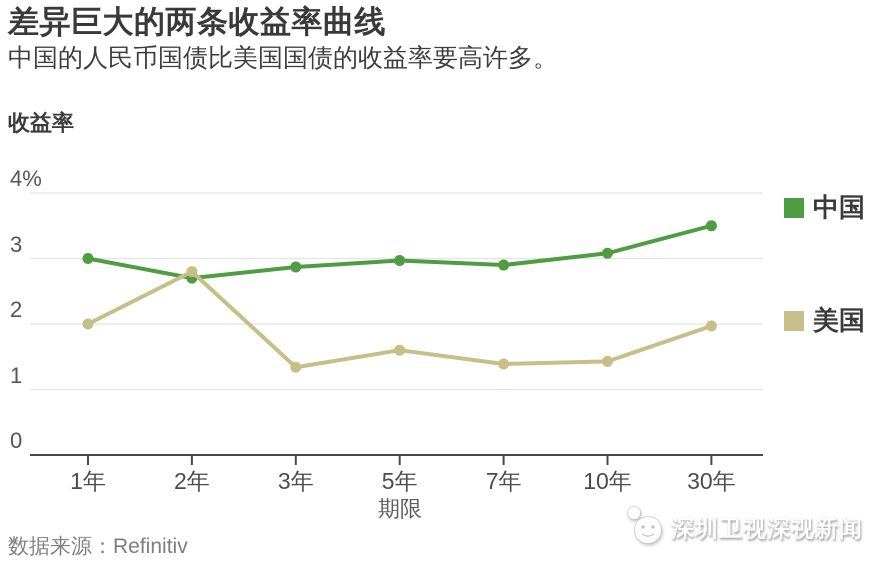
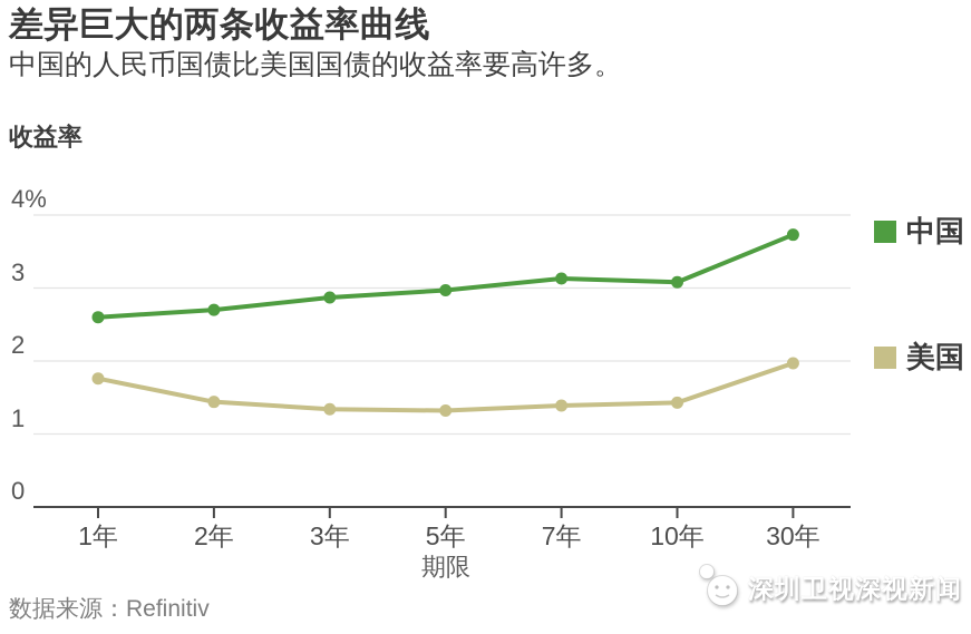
中国/1年: 3.0% -> 2.6%
美国/1年: 2.0% -> 1.8%
美国/2年: 2.8% -> 1.4%
美国/5年: 1.6% -> 1.3%
中国/7年: 2.9% -> 3.1%
中国/30年: 3.5% -> 3.7%
